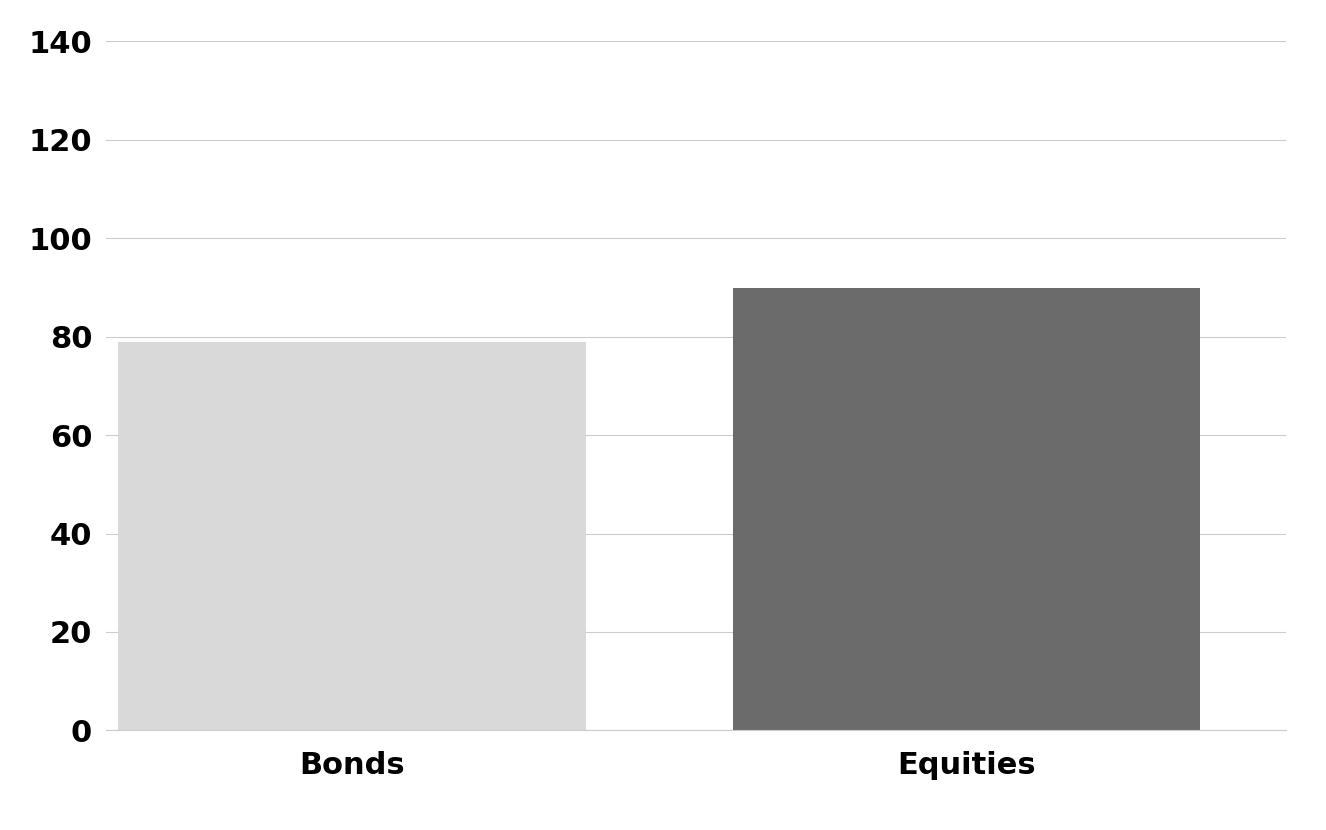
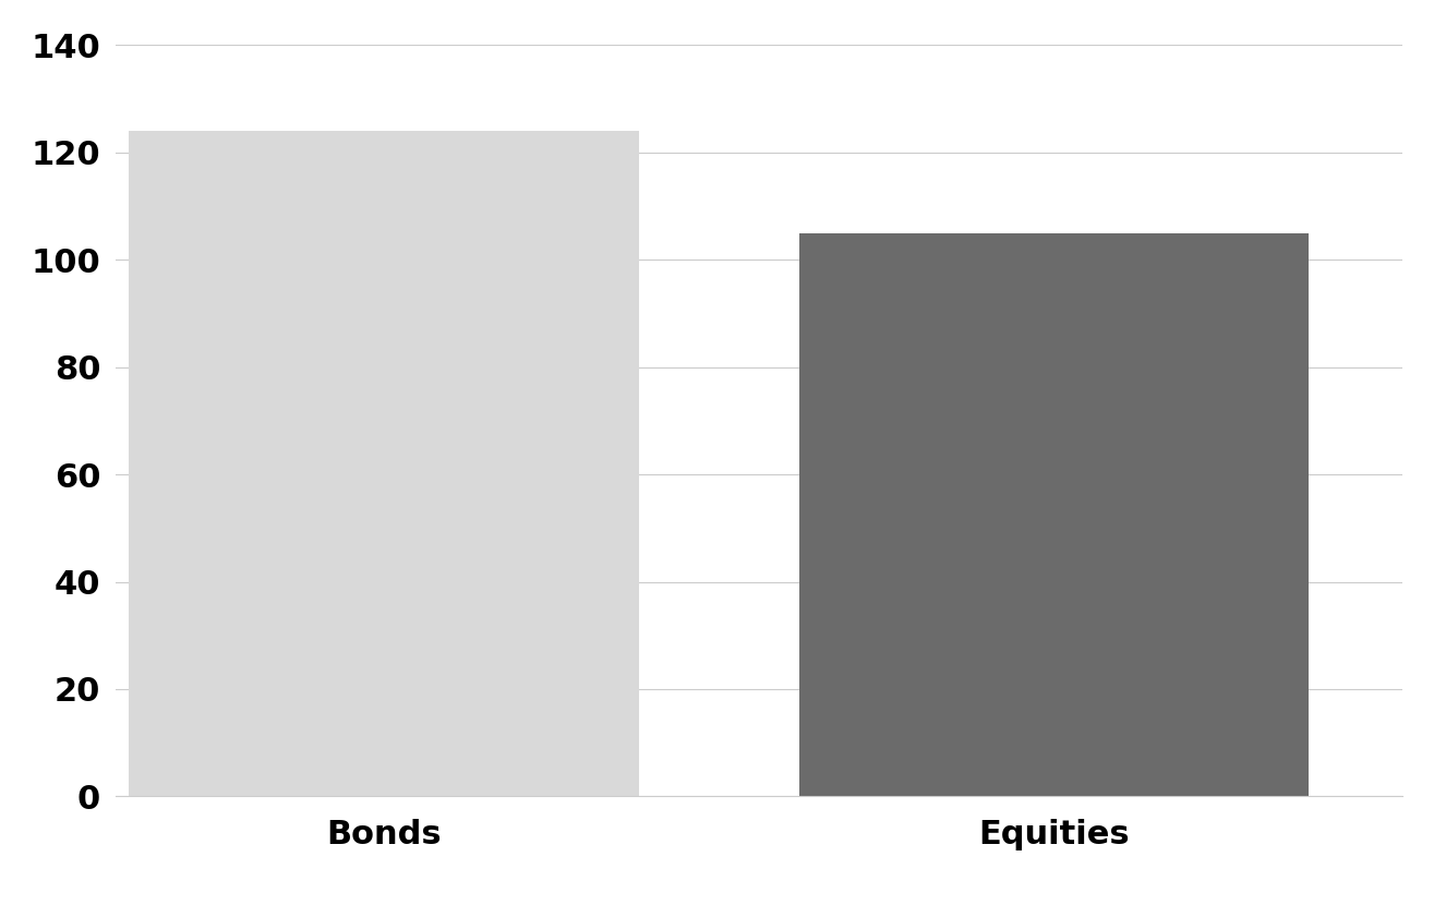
Bonds: 79 -> 124
Equities: 90 -> 105
